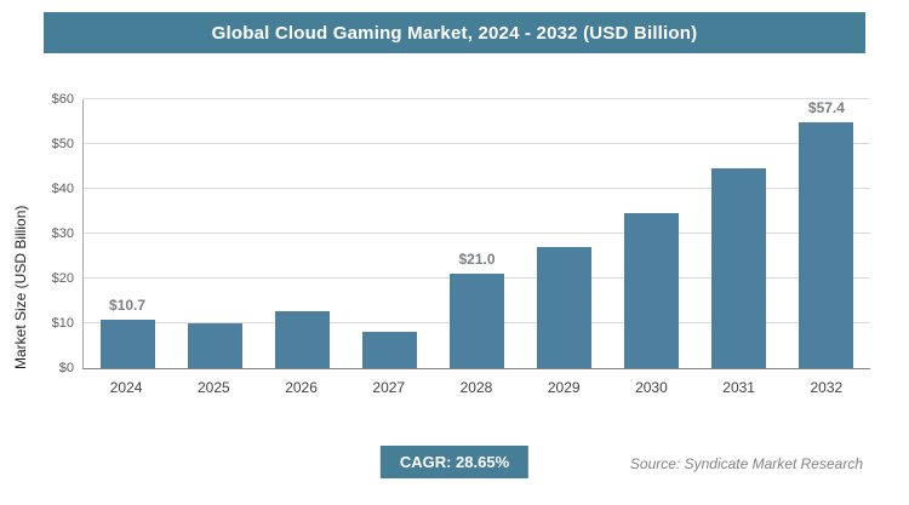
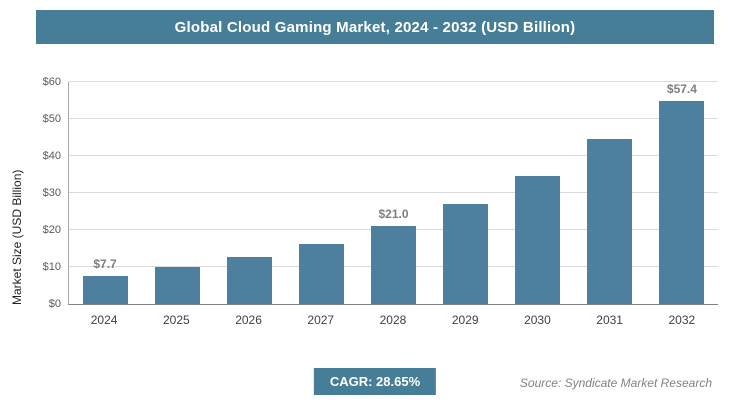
2024: $10.7 -> $7.7
2027: $8 -> $16
